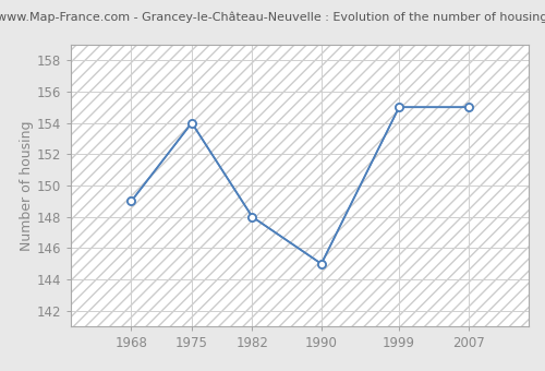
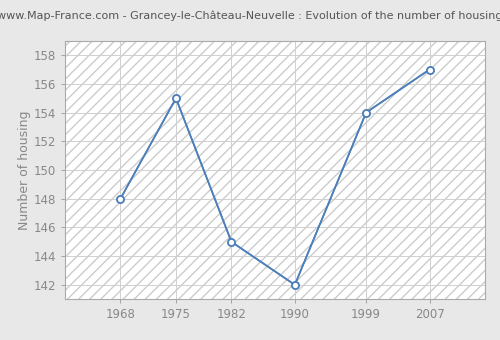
1968: 149 -> 148
1975: 154 -> 155
1982: 148 -> 145
1990: 145 -> 142
1999: 155 -> 154
2007: 155 -> 157
